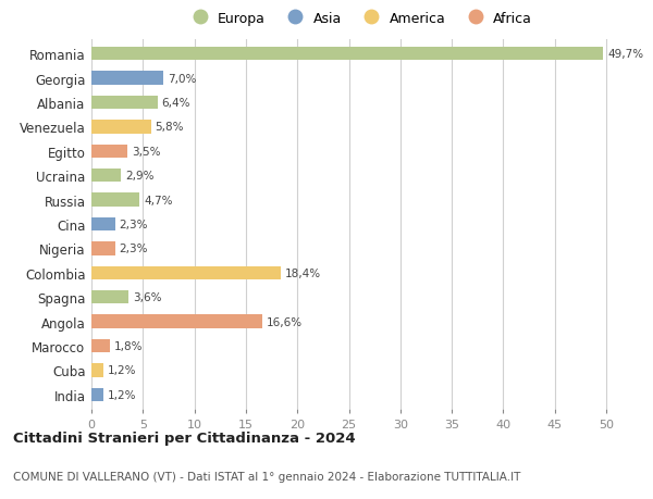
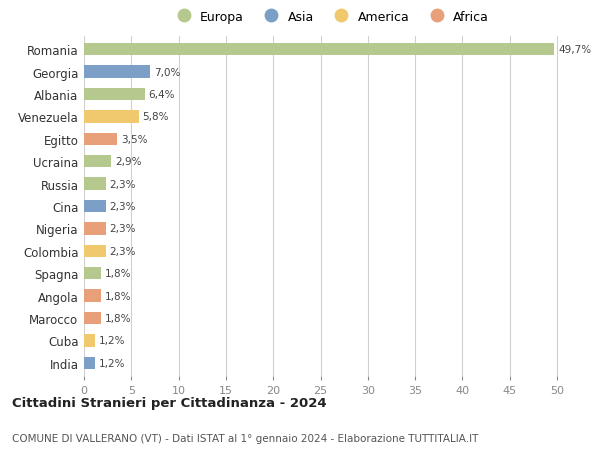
Russia: 4,7% -> 2,3%
Colombia: 18,4% -> 2,3%
Spagna: 3,6% -> 1,8%
Angola: 16,6% -> 1,8%
